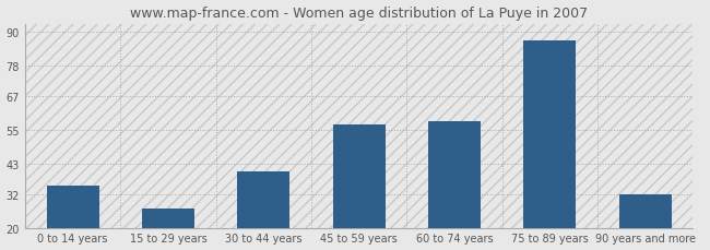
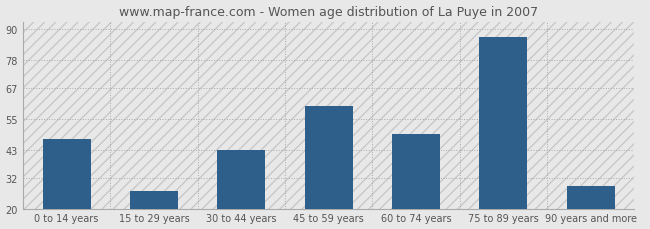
0 to 14 years: 35 -> 47
30 to 44 years: 40 -> 43
45 to 59 years: 57 -> 60
60 to 74 years: 58 -> 49
90 years and more: 32 -> 29
